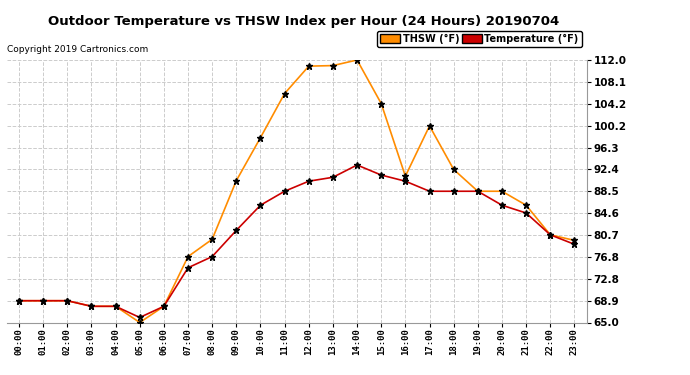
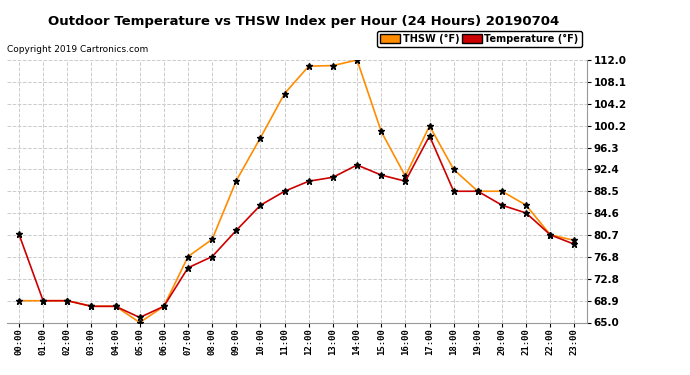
Temperature (°F)/00:00: 68.9 -> 80.8
THSW (°F)/15:00: 104.2 -> 99.2
Temperature (°F)/17:00: 88.5 -> 98.4
